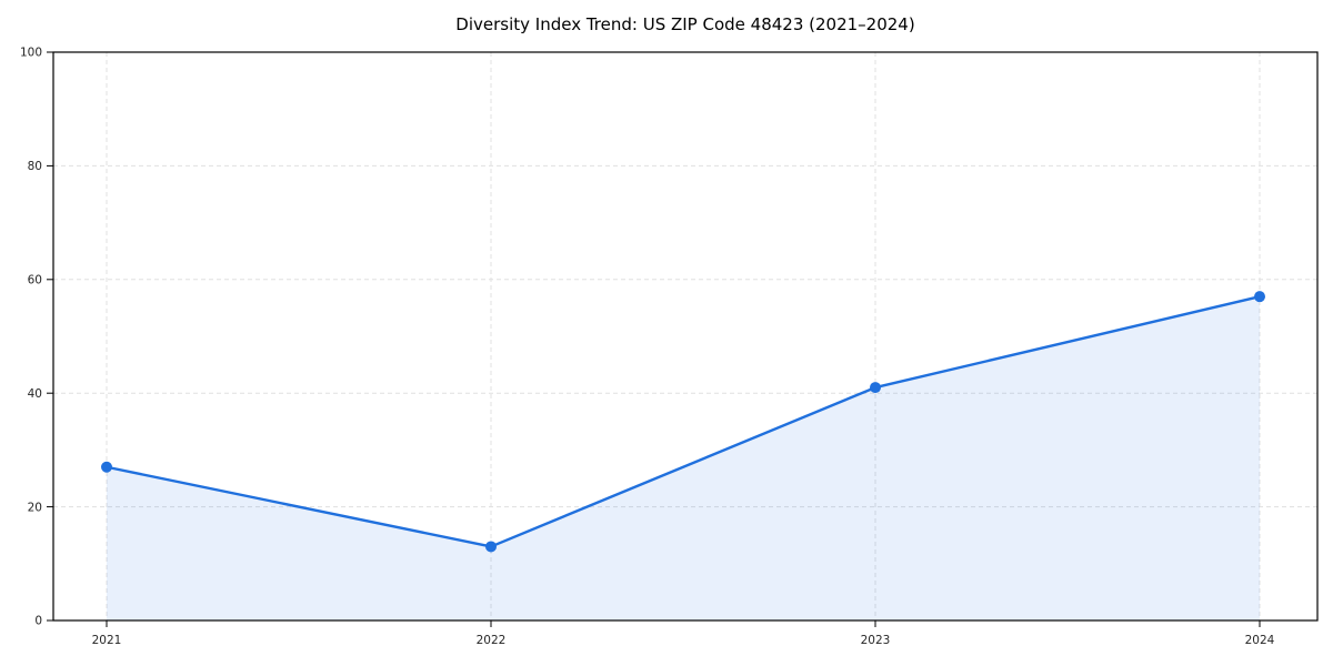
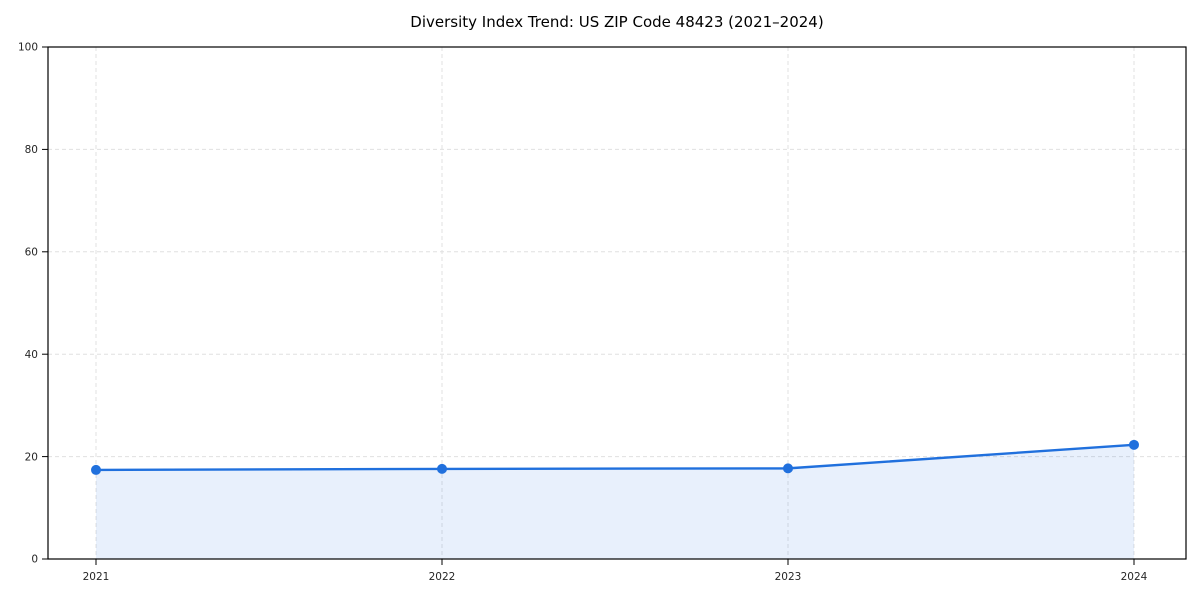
2021: 27 -> 17
2022: 13 -> 18
2023: 41 -> 18
2024: 57 -> 22
